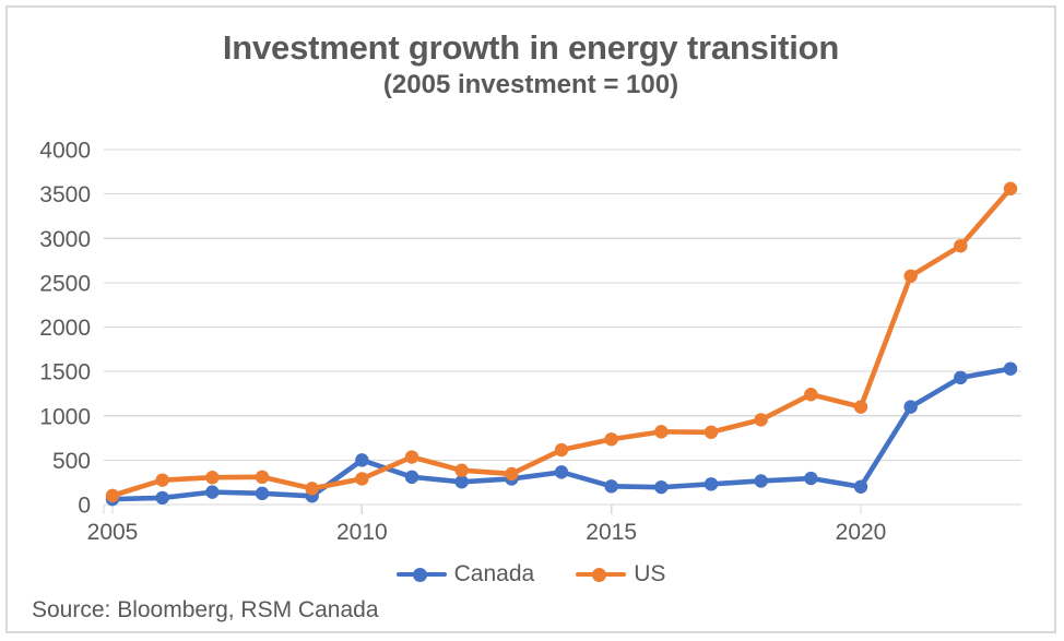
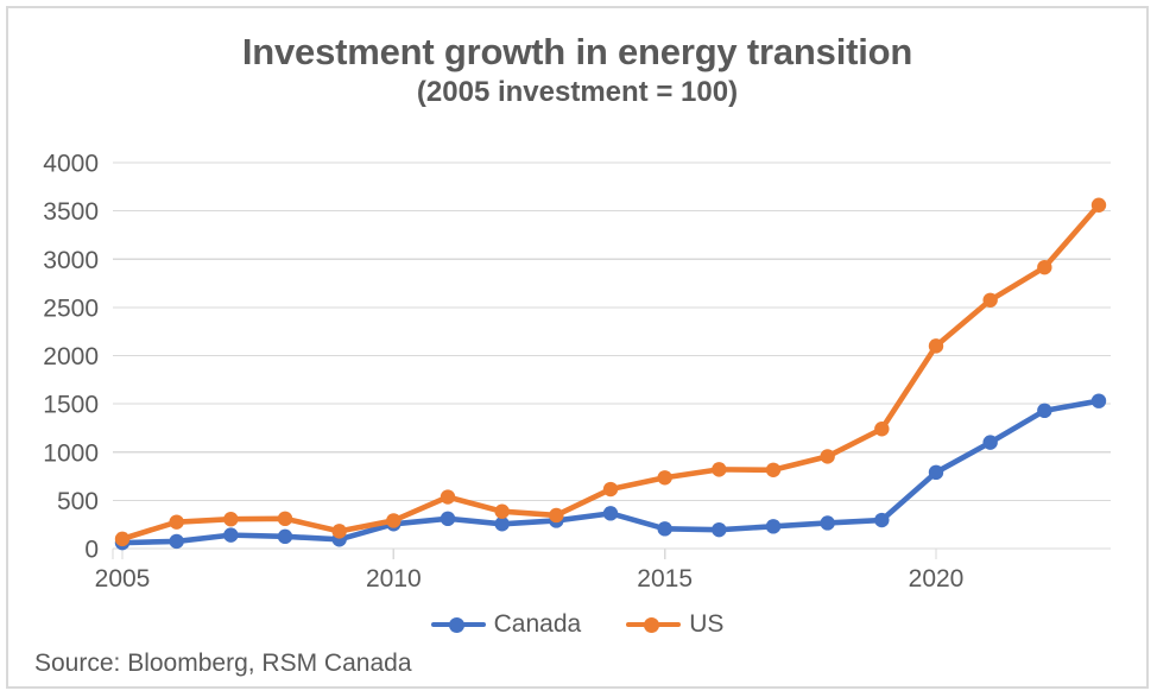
Canada/2010: 500 -> 300
Canada/2020: 200 -> 800
US/2020: 1100 -> 2100
